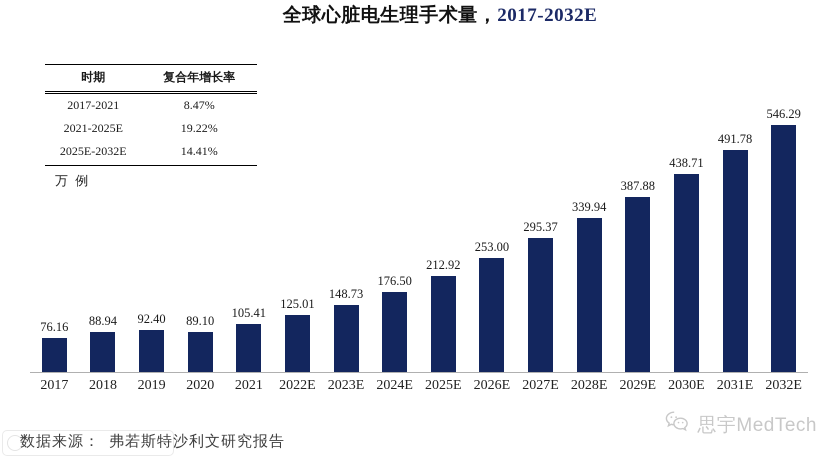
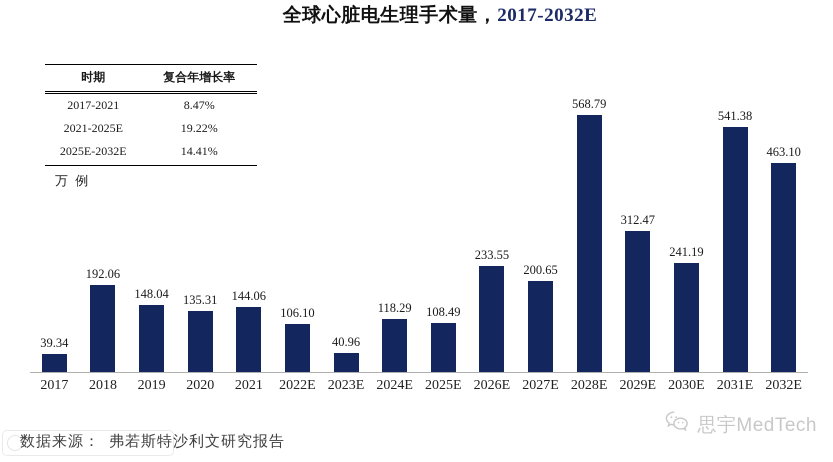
2017: 76.16 -> 39.34
2018: 88.94 -> 192.06
2019: 92.40 -> 148.04
2020: 89.10 -> 135.31
2021: 105.41 -> 144.06
2022E: 125.01 -> 106.10
2023E: 148.73 -> 40.96
2024E: 176.50 -> 118.29
2025E: 212.92 -> 108.49
2026E: 253.00 -> 233.55
2027E: 295.37 -> 200.65
2028E: 339.94 -> 568.79
2029E: 387.88 -> 312.47
2030E: 438.71 -> 241.19
2031E: 491.78 -> 541.38
2032E: 546.29 -> 463.10
